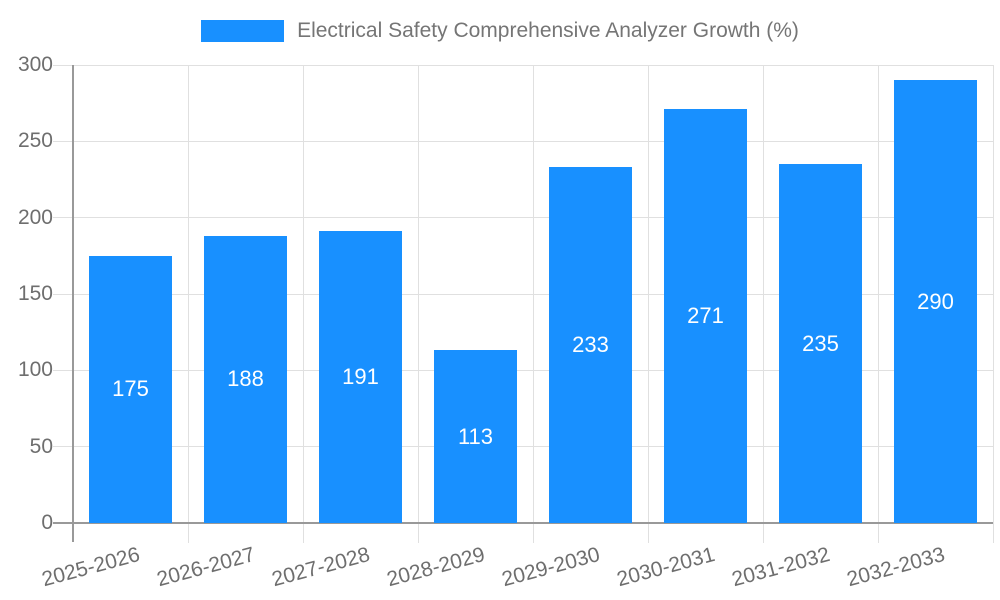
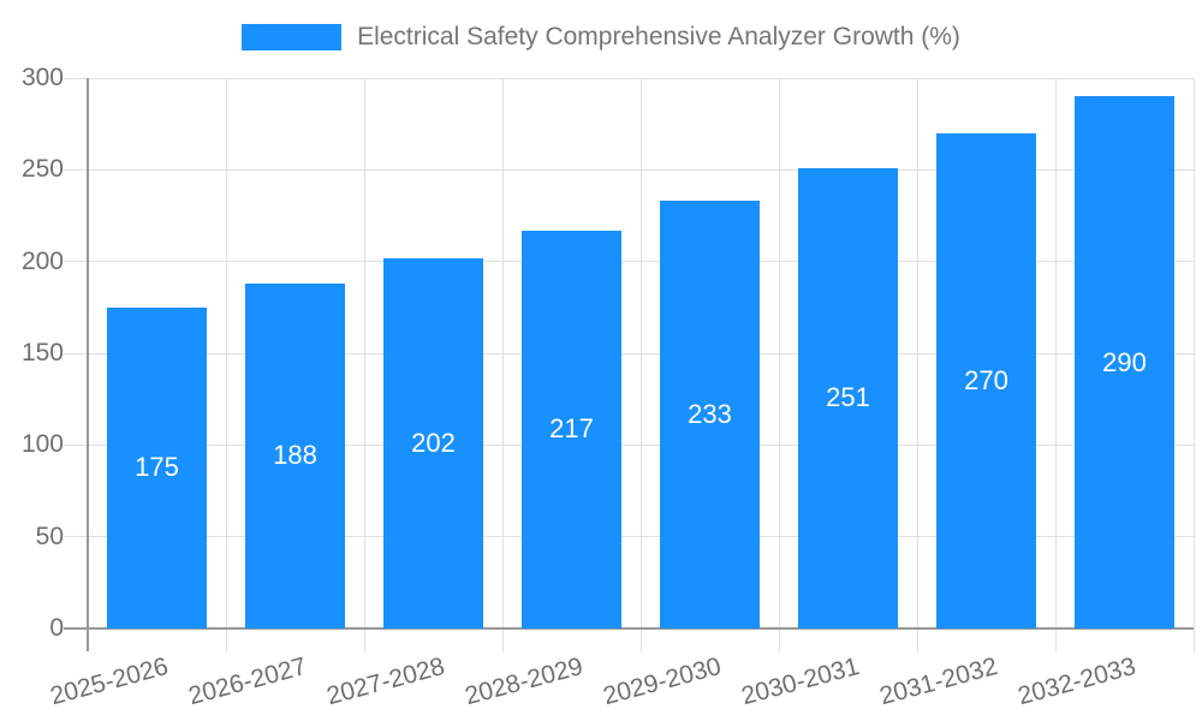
2027-2028: 191 -> 202
2028-2029: 113 -> 217
2030-2031: 271 -> 251
2031-2032: 235 -> 270
